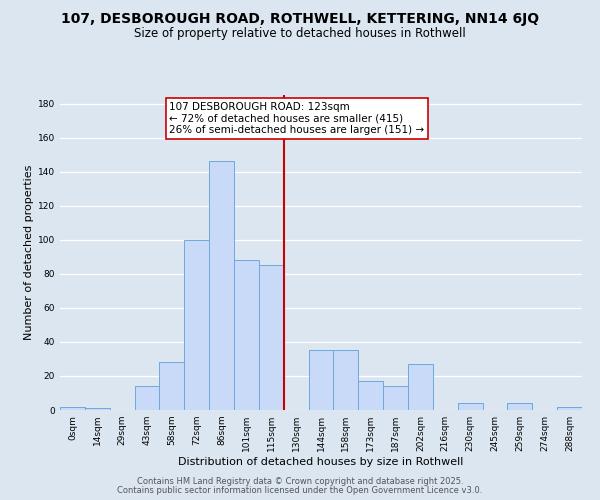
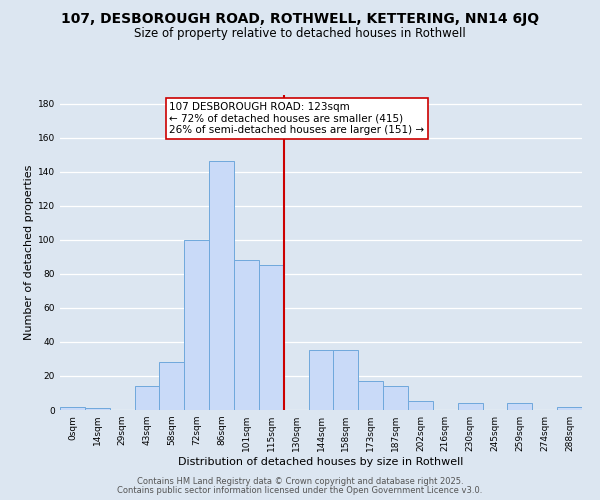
202sqm: 27 -> 5
